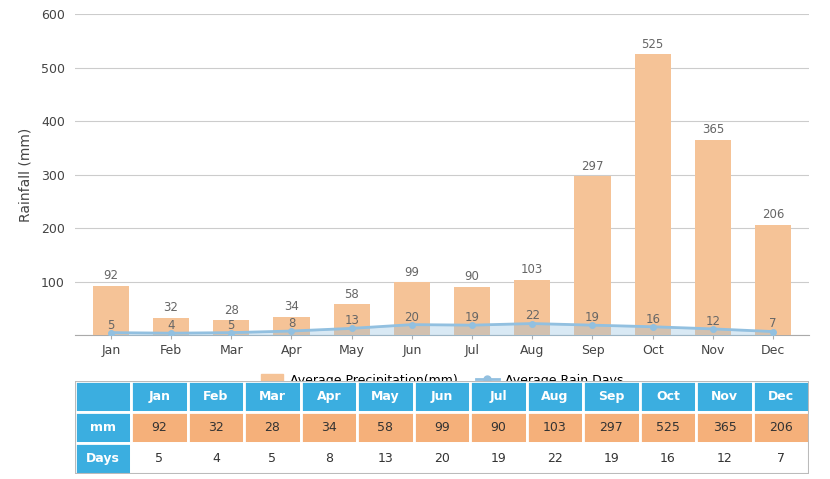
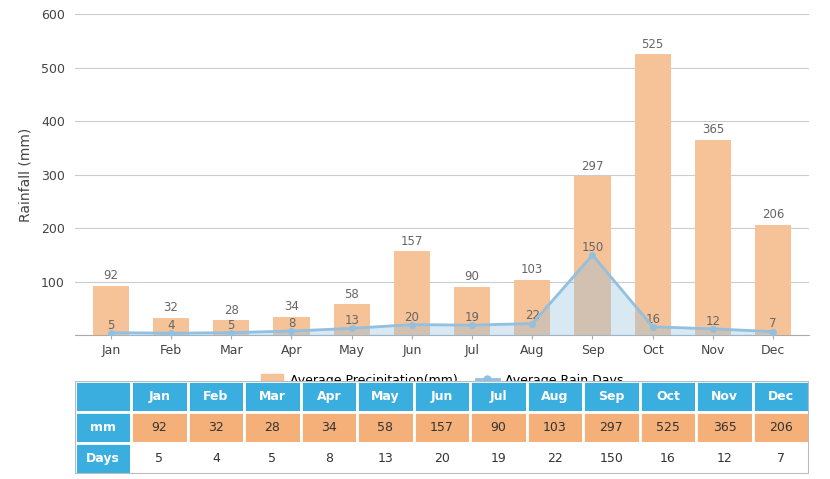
Average Precipitation(mm)/Jun: 99 -> 157
Average Rain Days/Sep: 19 -> 150
